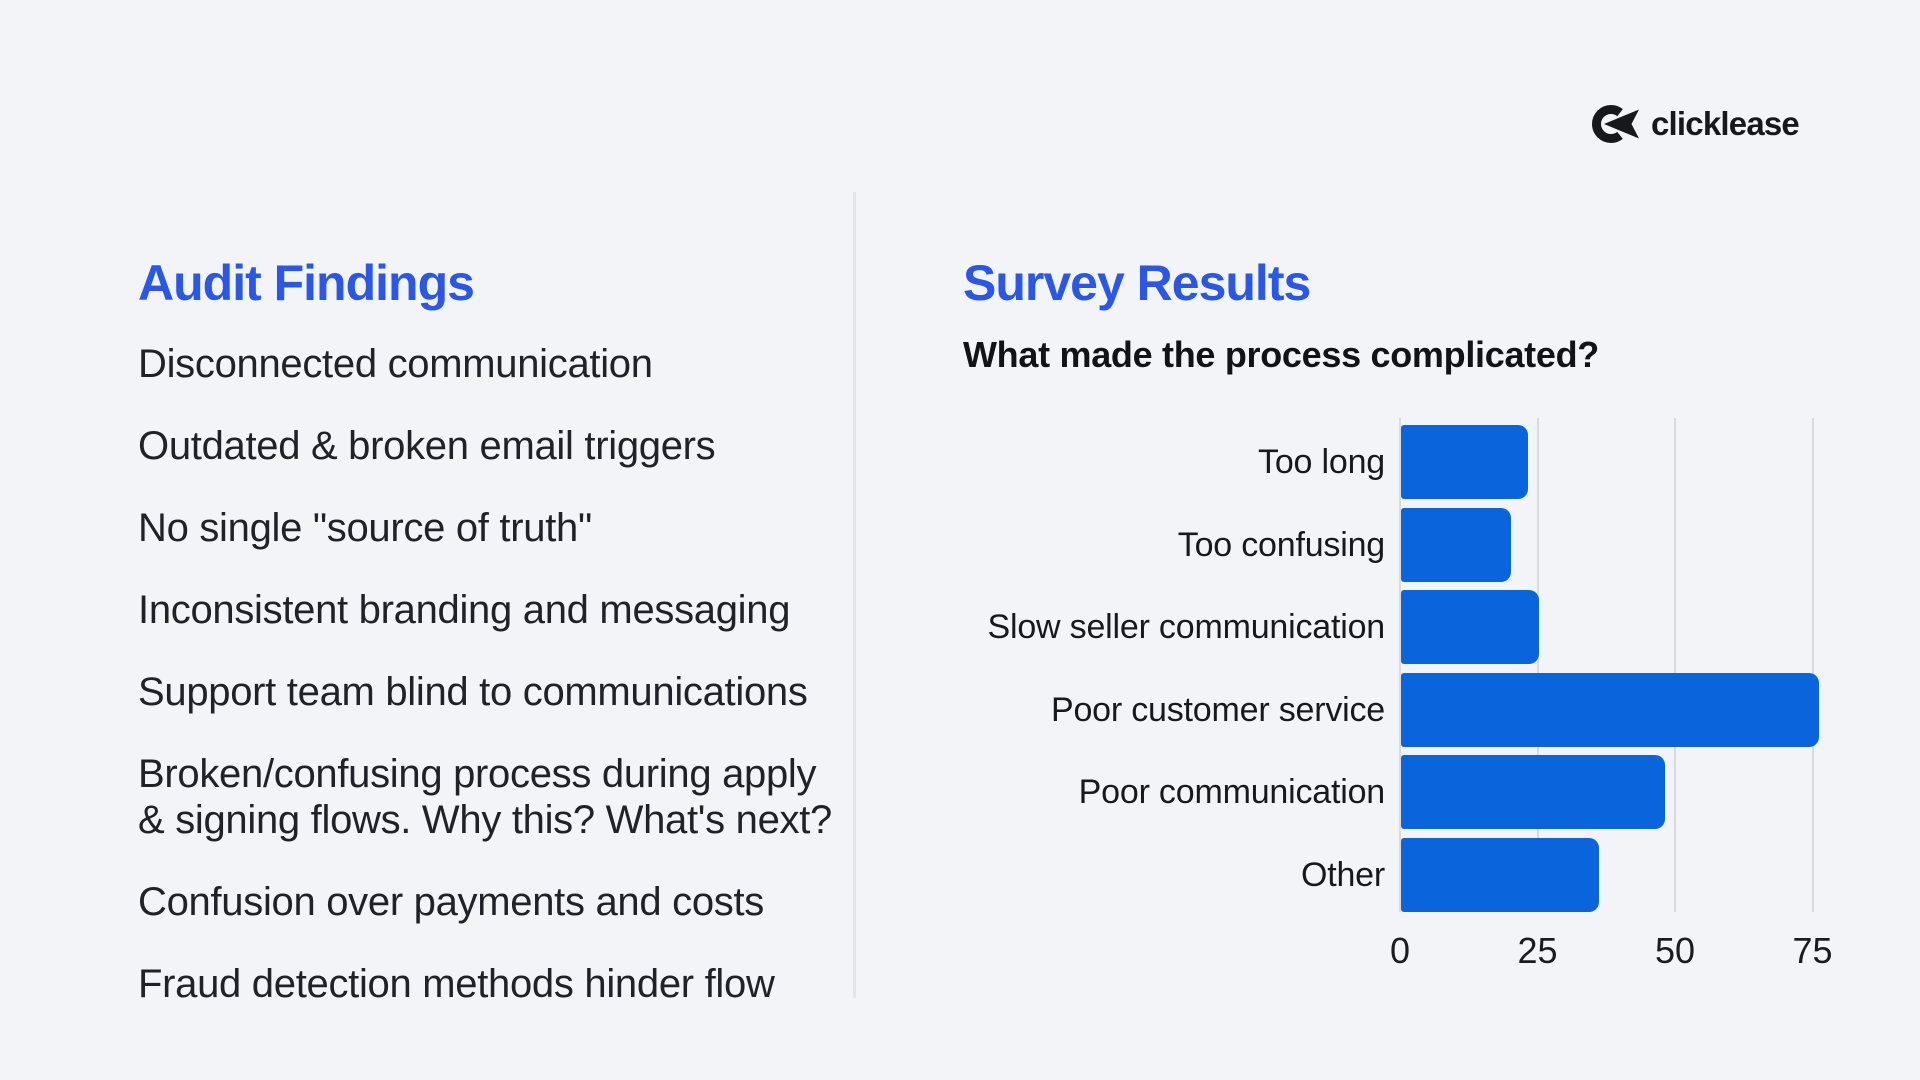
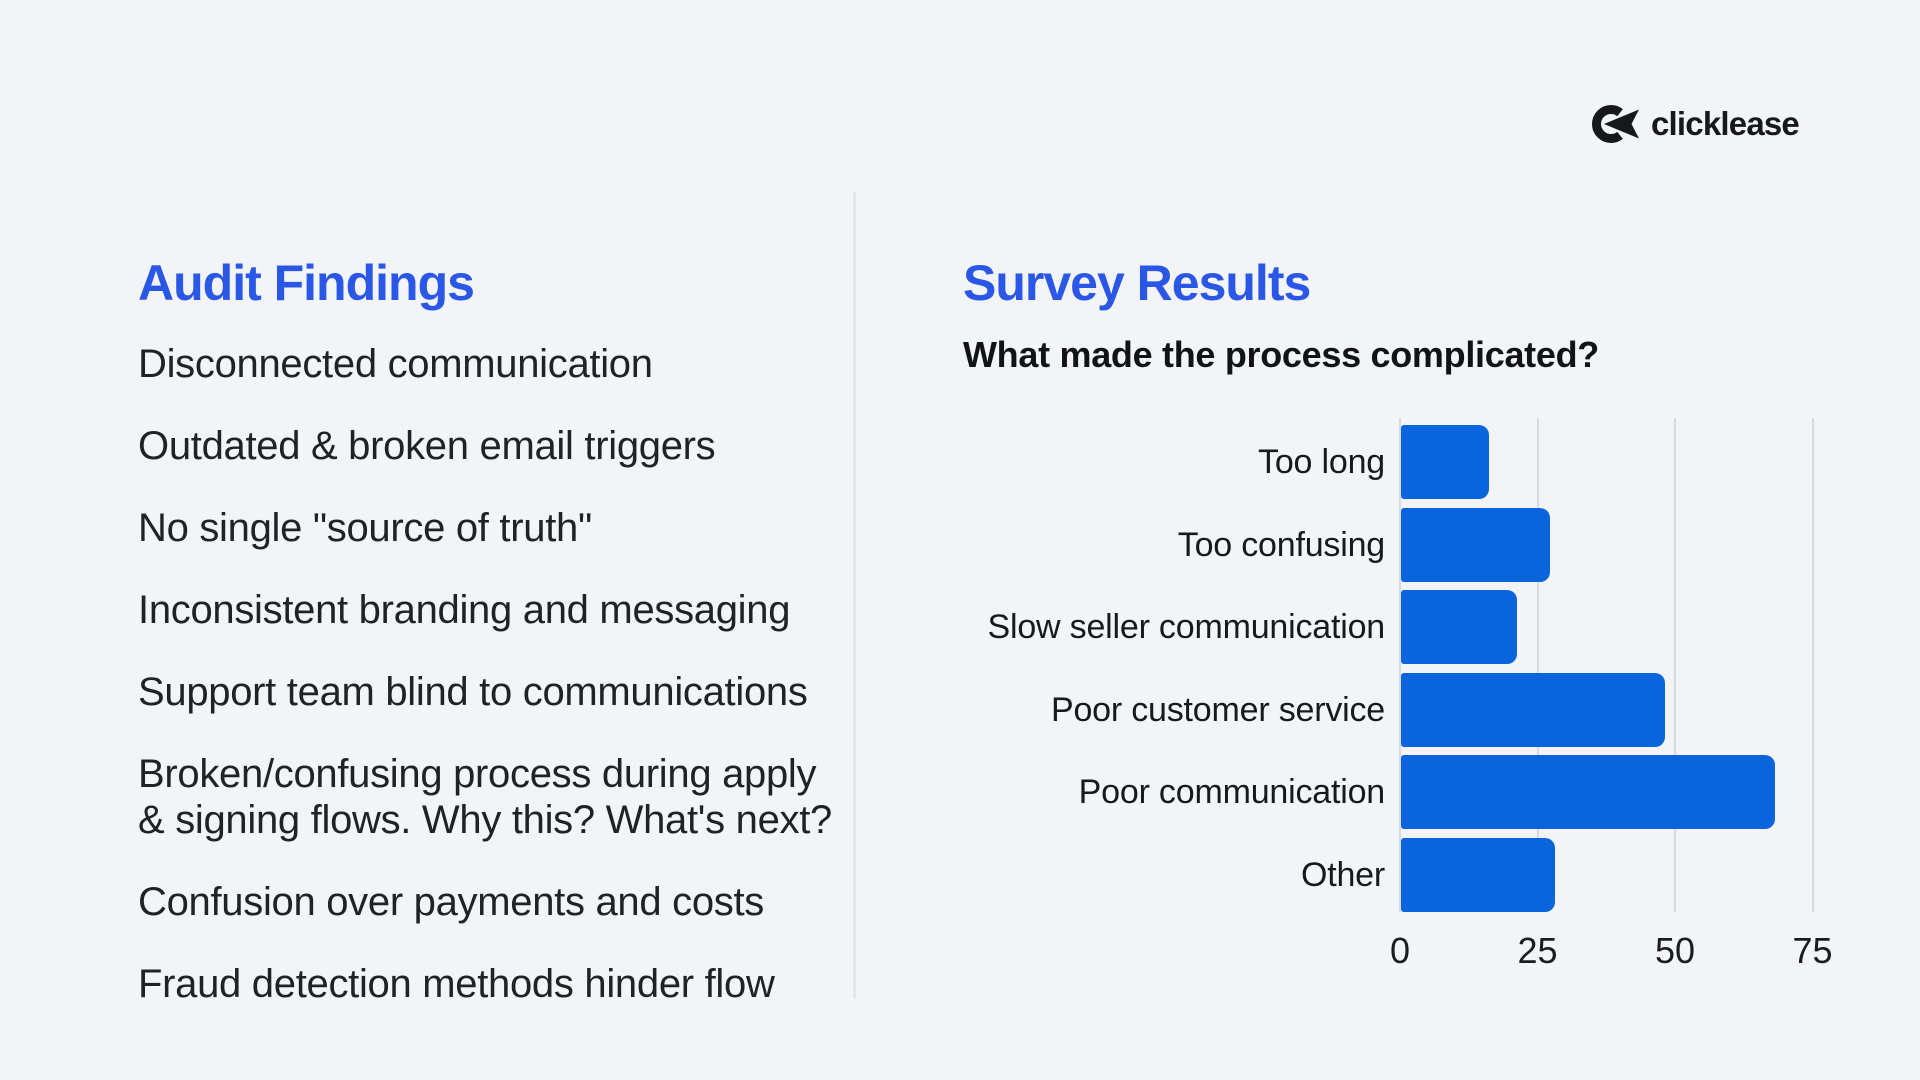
Too long: 23 -> 16
Too confusing: 20 -> 27
Slow seller communication: 25 -> 21
Poor customer service: 76 -> 48
Poor communication: 48 -> 68
Other: 36 -> 28
